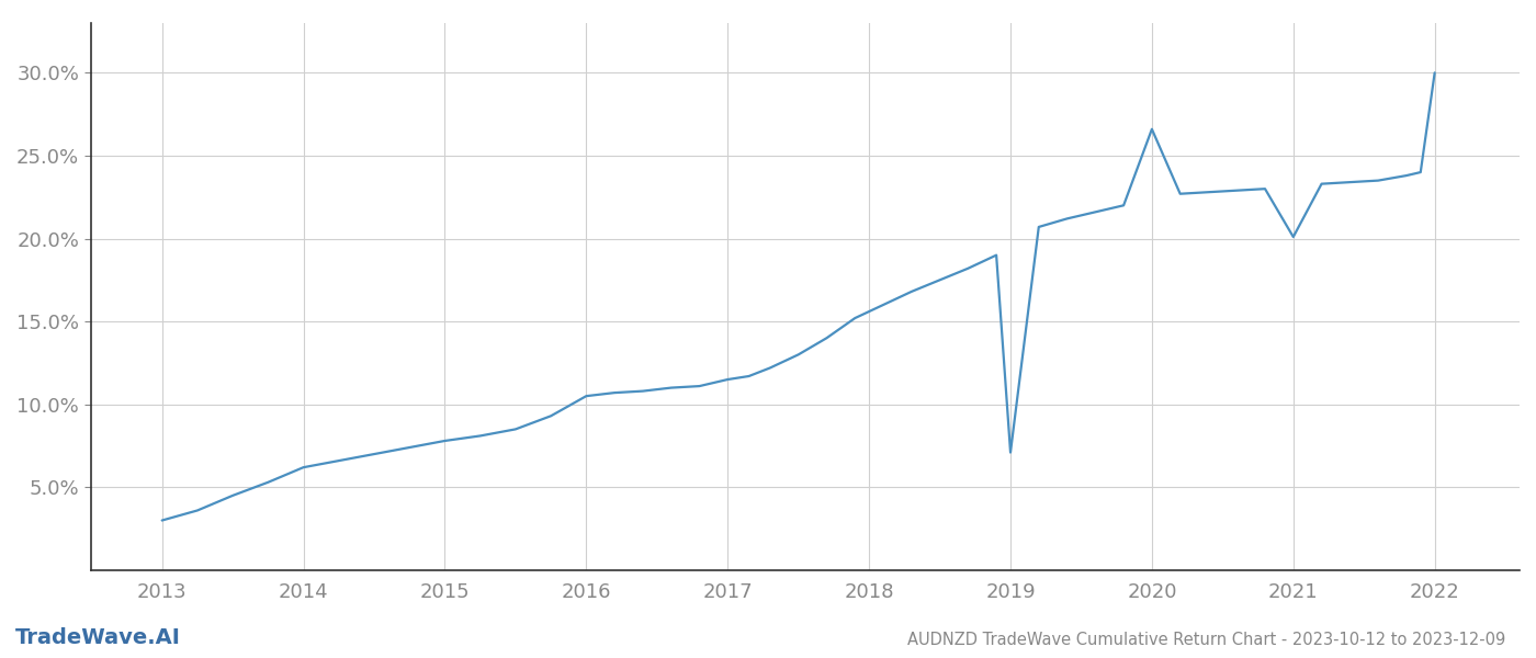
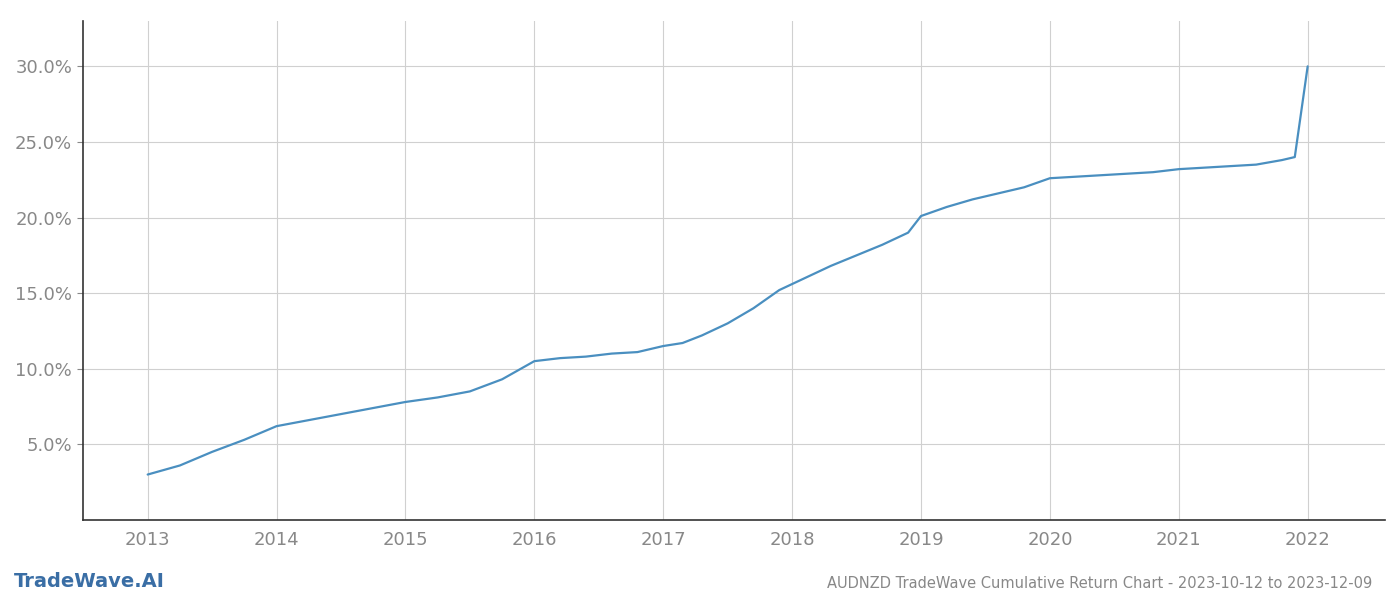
2019: 7.1% -> 20.1%
2020: 26.6% -> 22.6%
2021: 20.1% -> 23.2%
